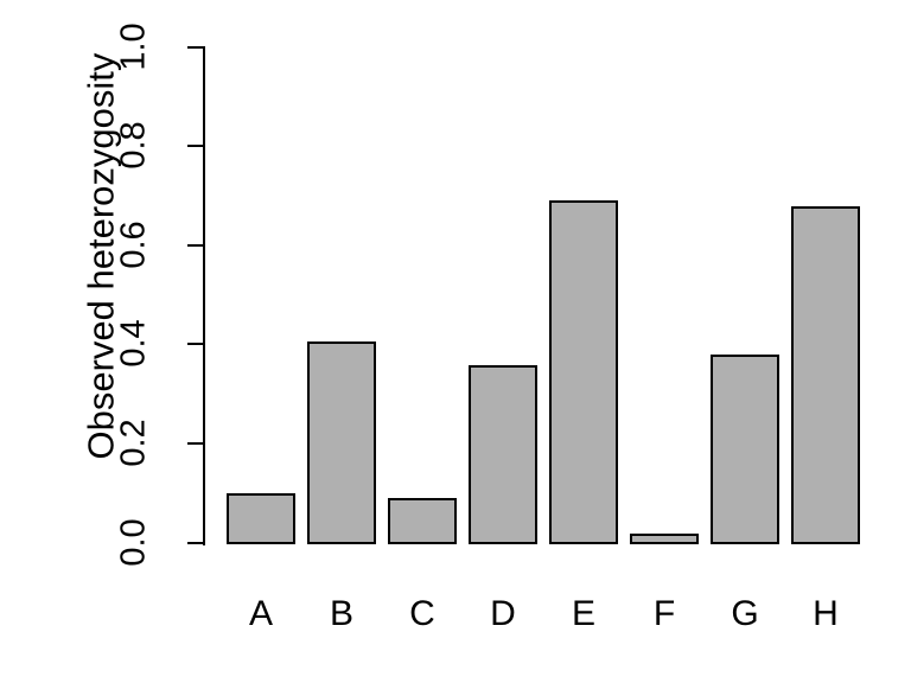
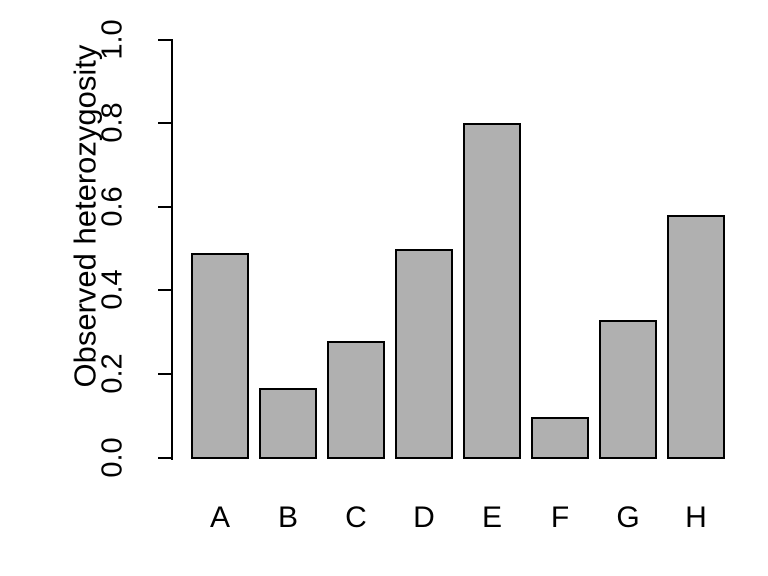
A: 0.10 -> 0.49
B: 0.41 -> 0.17
C: 0.09 -> 0.28
D: 0.36 -> 0.50
E: 0.69 -> 0.80
F: 0.02 -> 0.10
G: 0.38 -> 0.33
H: 0.68 -> 0.58
